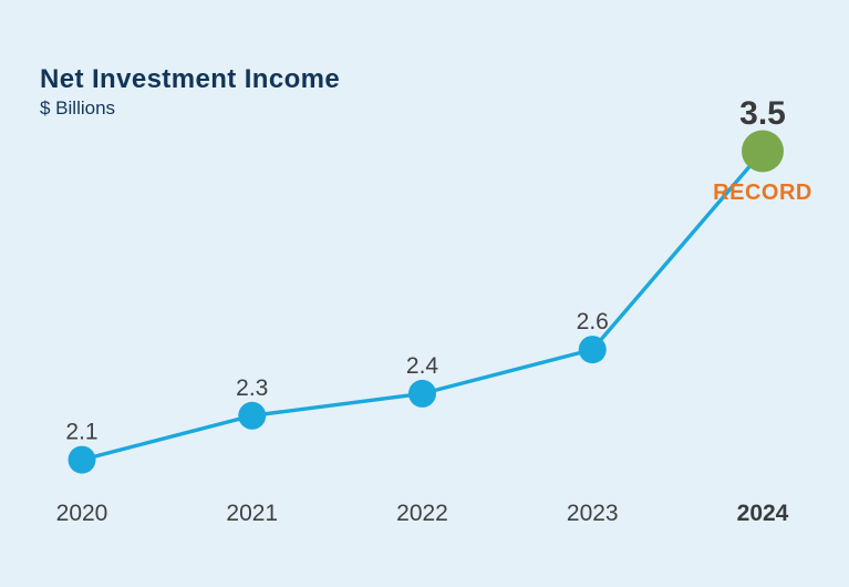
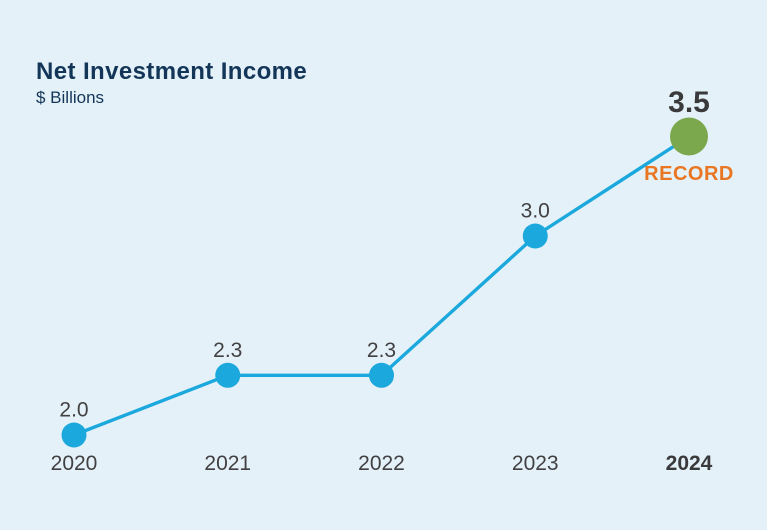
2020: 2.1 -> 2.0
2022: 2.4 -> 2.3
2023: 2.6 -> 3.0
